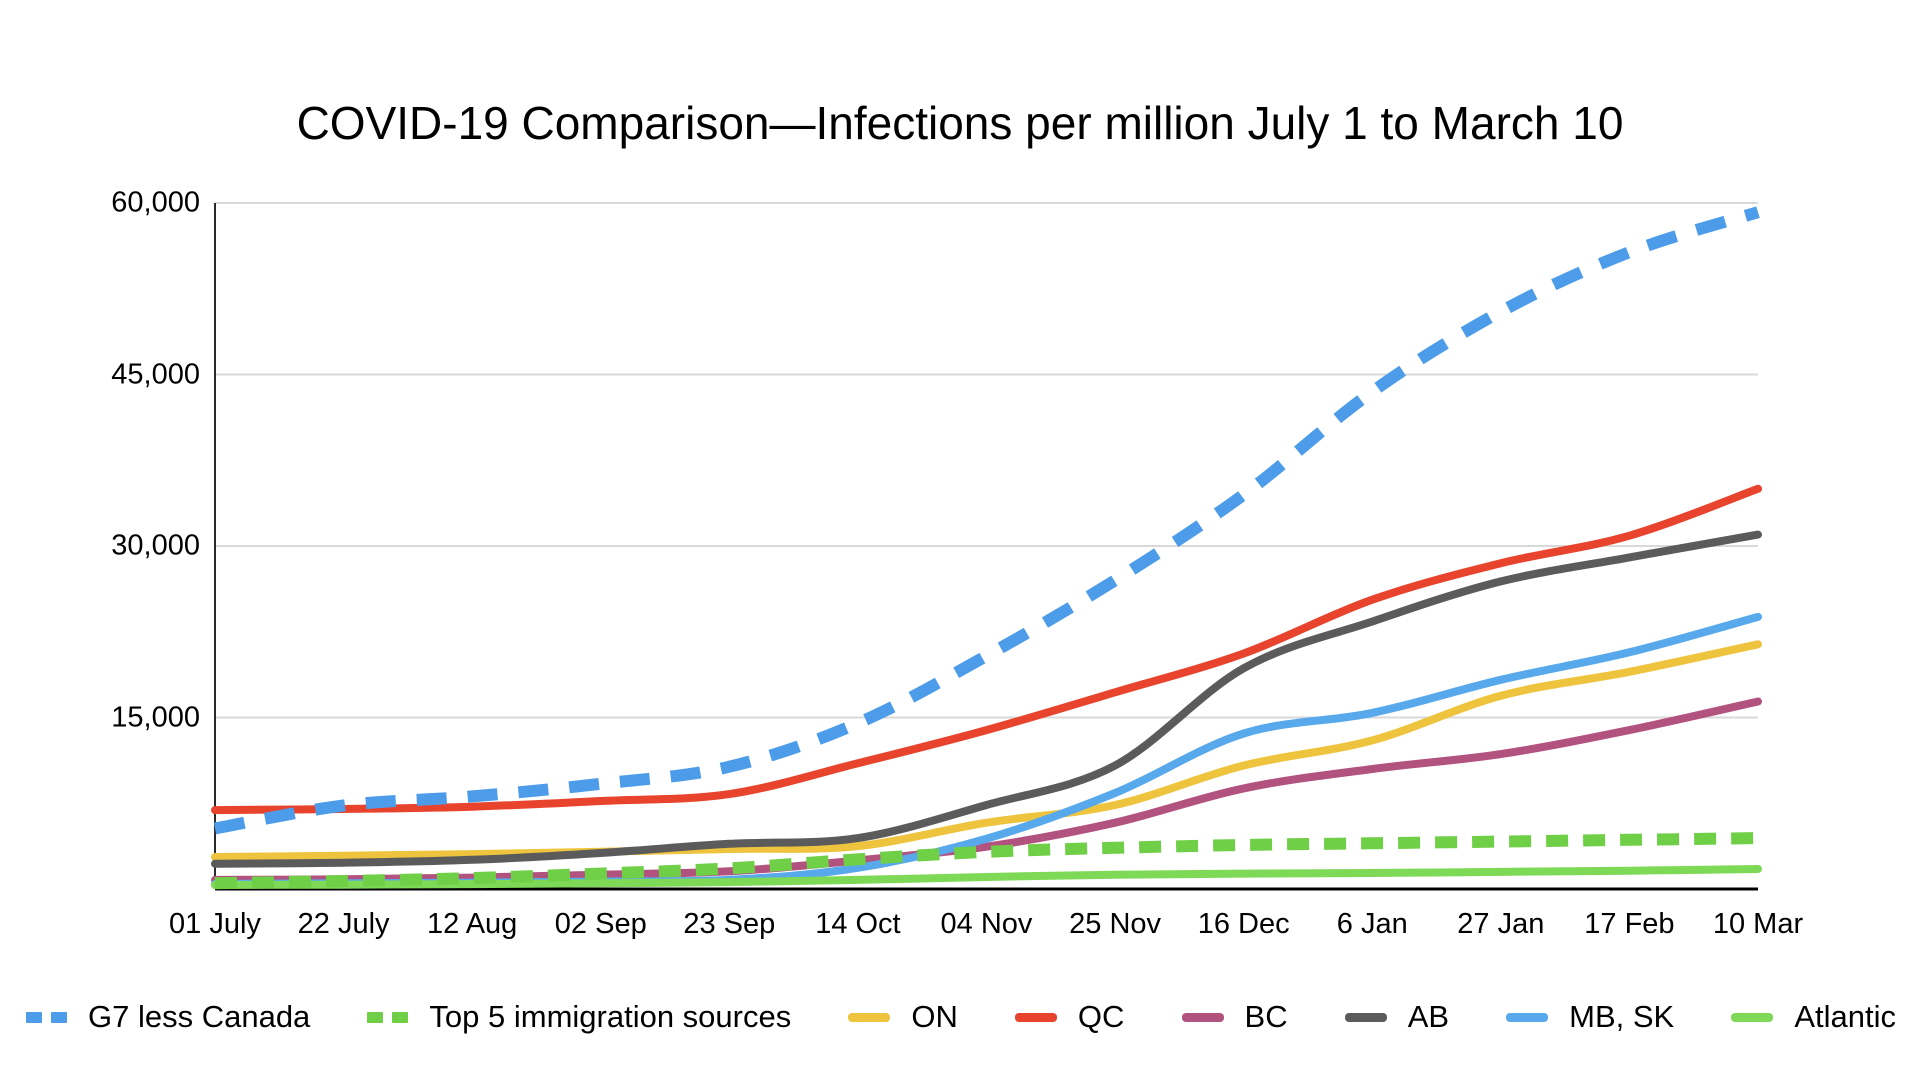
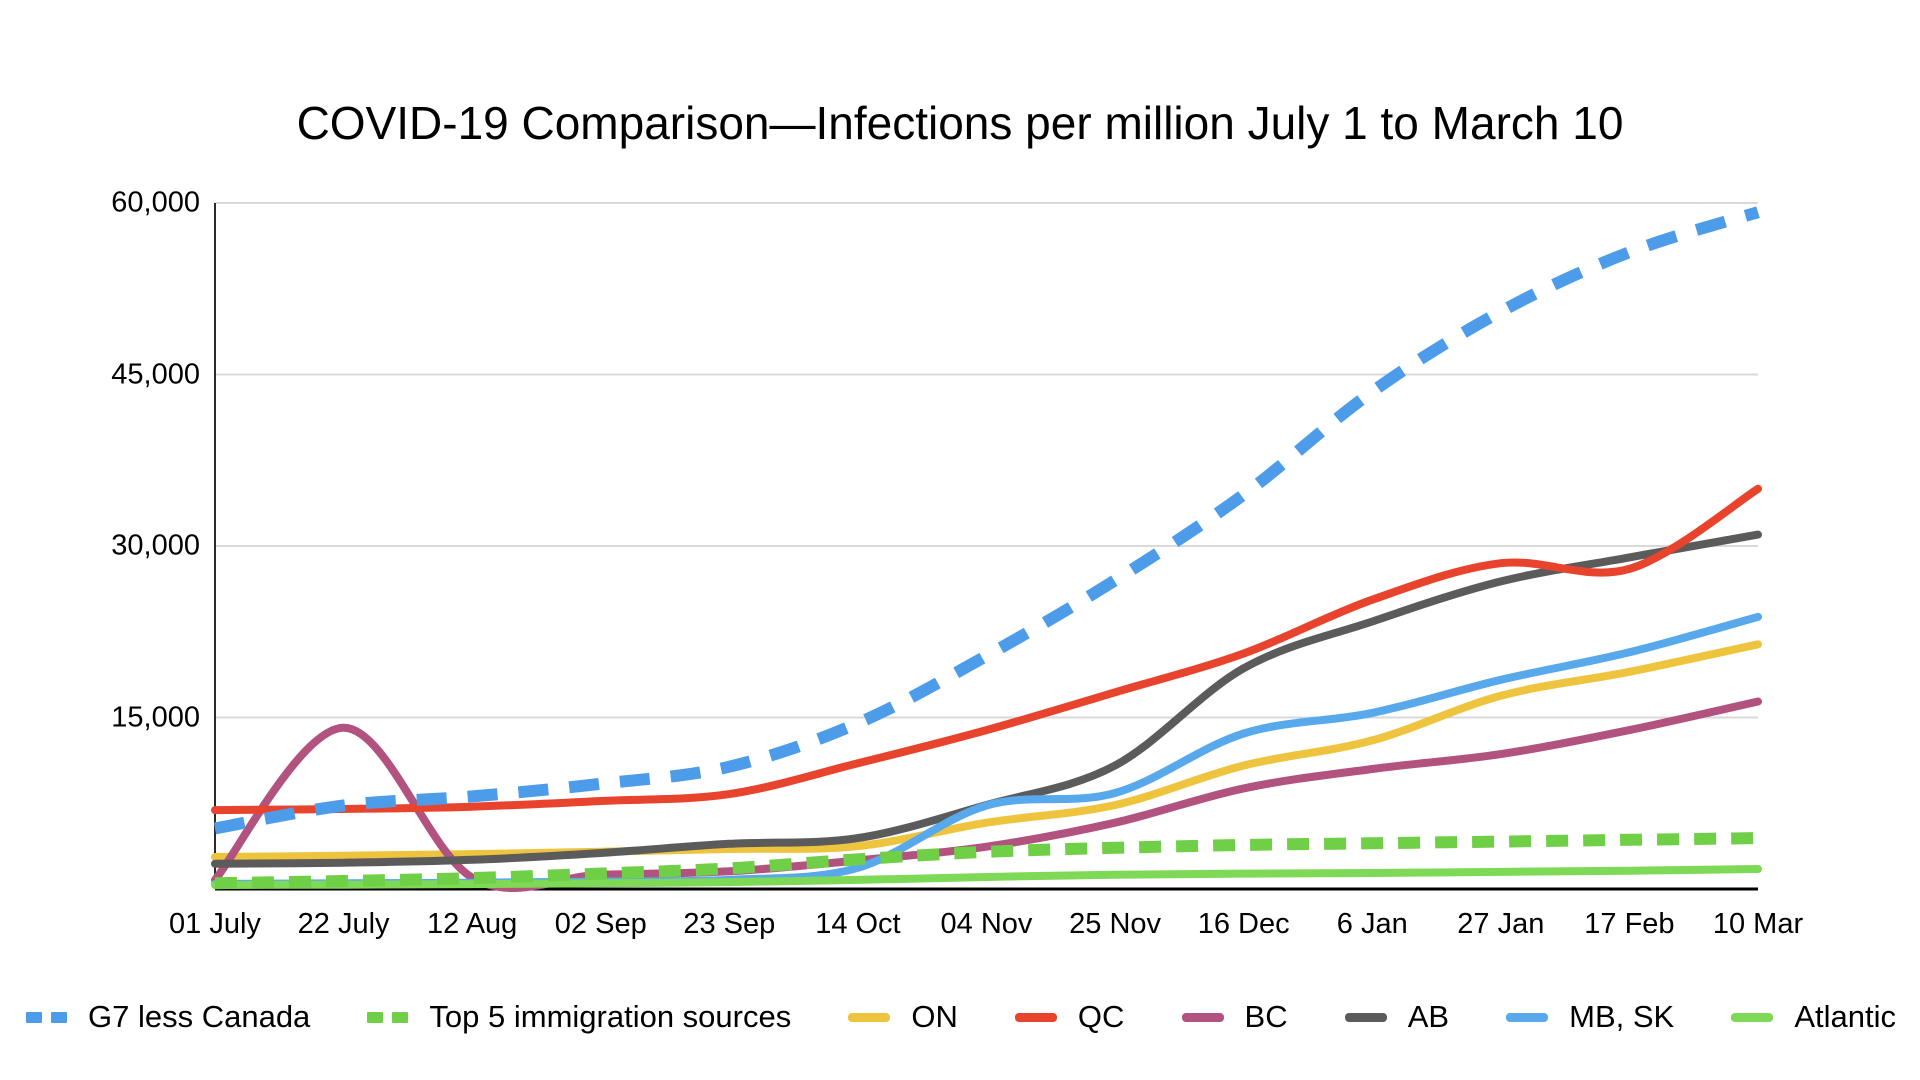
BC/22 July: 800 -> 14100
MB, SK/04 Nov: 4400 -> 7300
QC/17 Feb: 30900 -> 28000
